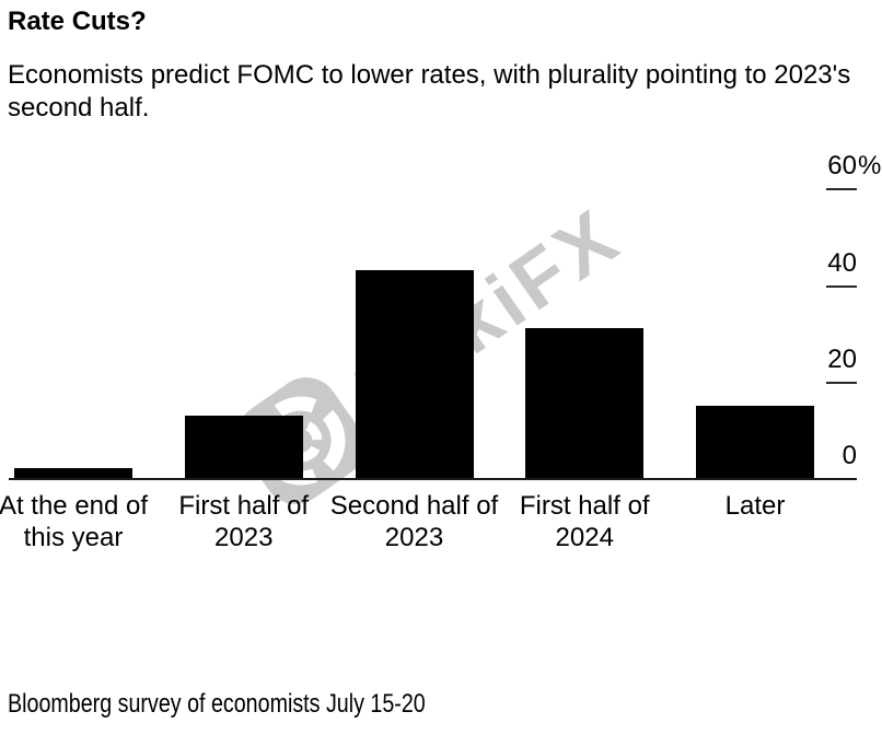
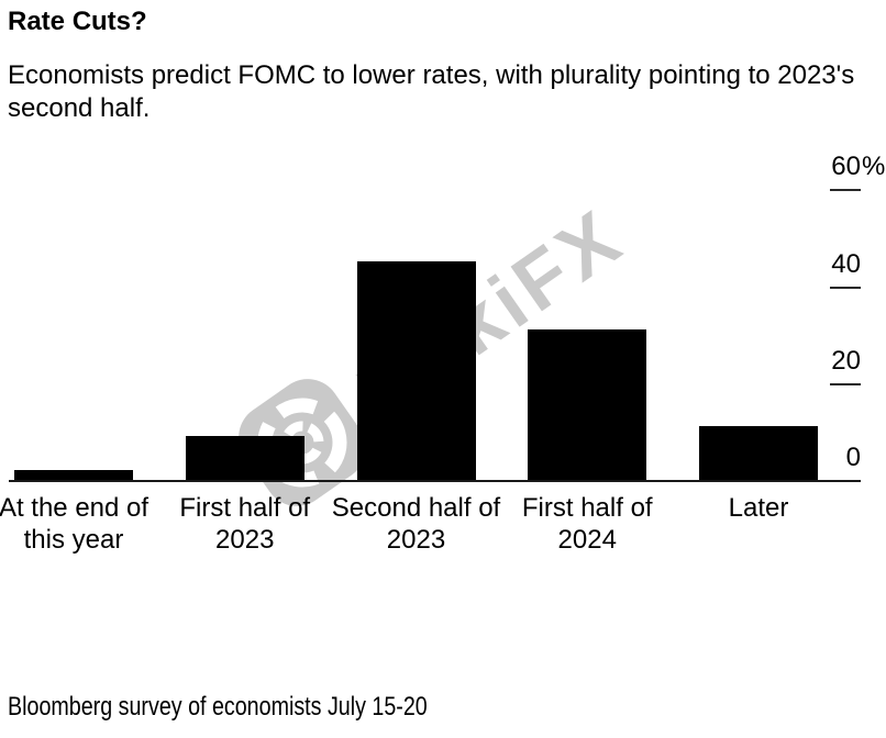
First half of 2023: 13 -> 9
Second half of 2023: 43 -> 45
Later: 15 -> 11
